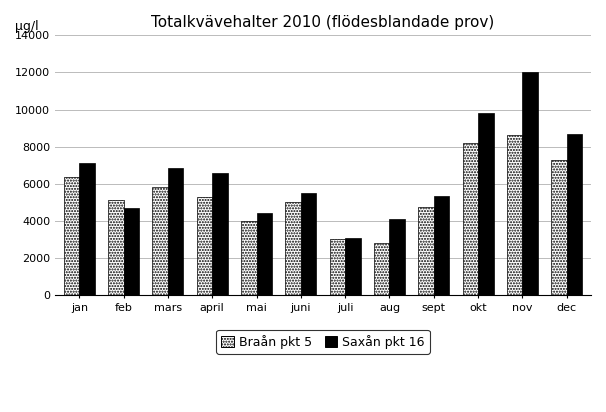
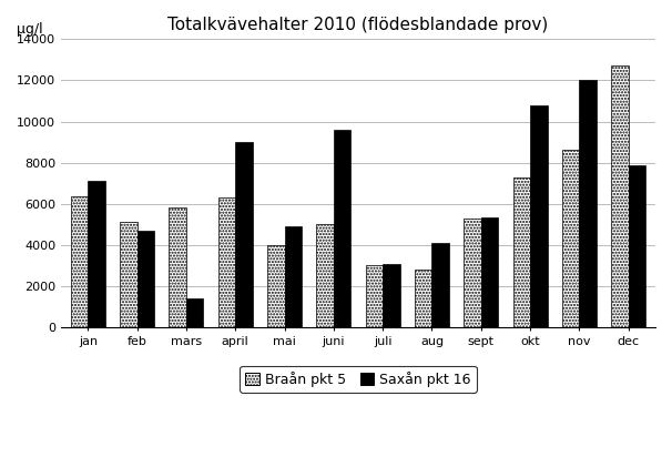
Saxån pkt 16/mars: 6800 -> 1400
Braån pkt 5/april: 5300 -> 6300
Saxån pkt 16/april: 6600 -> 9000
Saxån pkt 16/mai: 4400 -> 4900
Saxån pkt 16/juni: 5500 -> 9600
Braån pkt 5/sept: 4800 -> 5300
Braån pkt 5/okt: 8200 -> 7300
Saxån pkt 16/okt: 9800 -> 10800
Braån pkt 5/dec: 7300 -> 12700
Saxån pkt 16/dec: 8700 -> 7900
